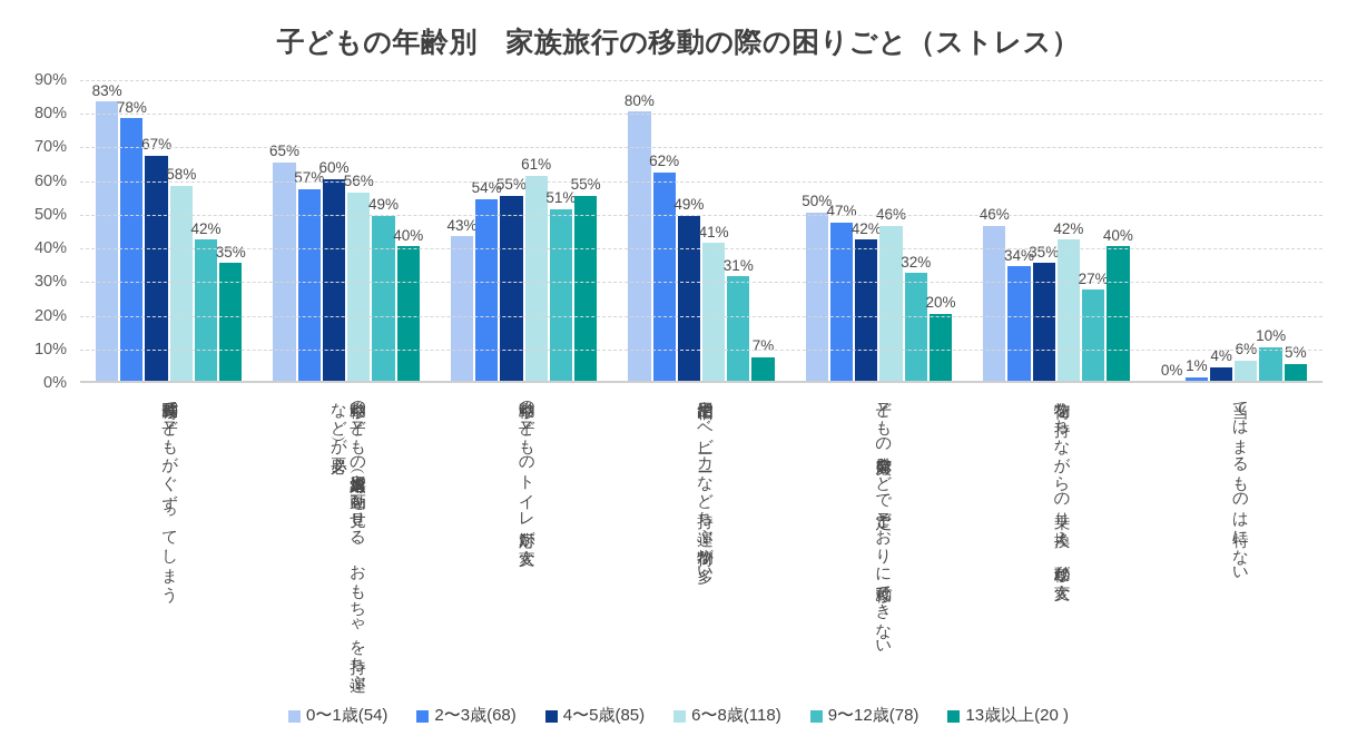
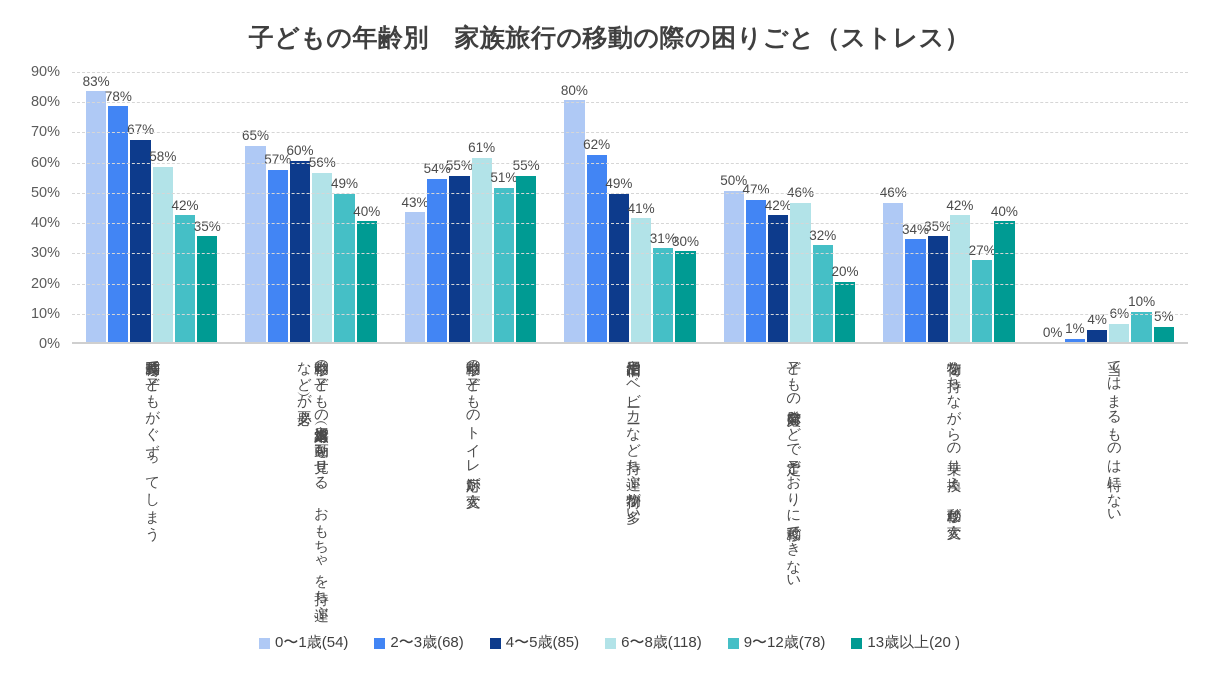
13歳以上(20 )/宿泊用品やベビーカーなど持ち運ぶ荷物が多い: 7% -> 30%
